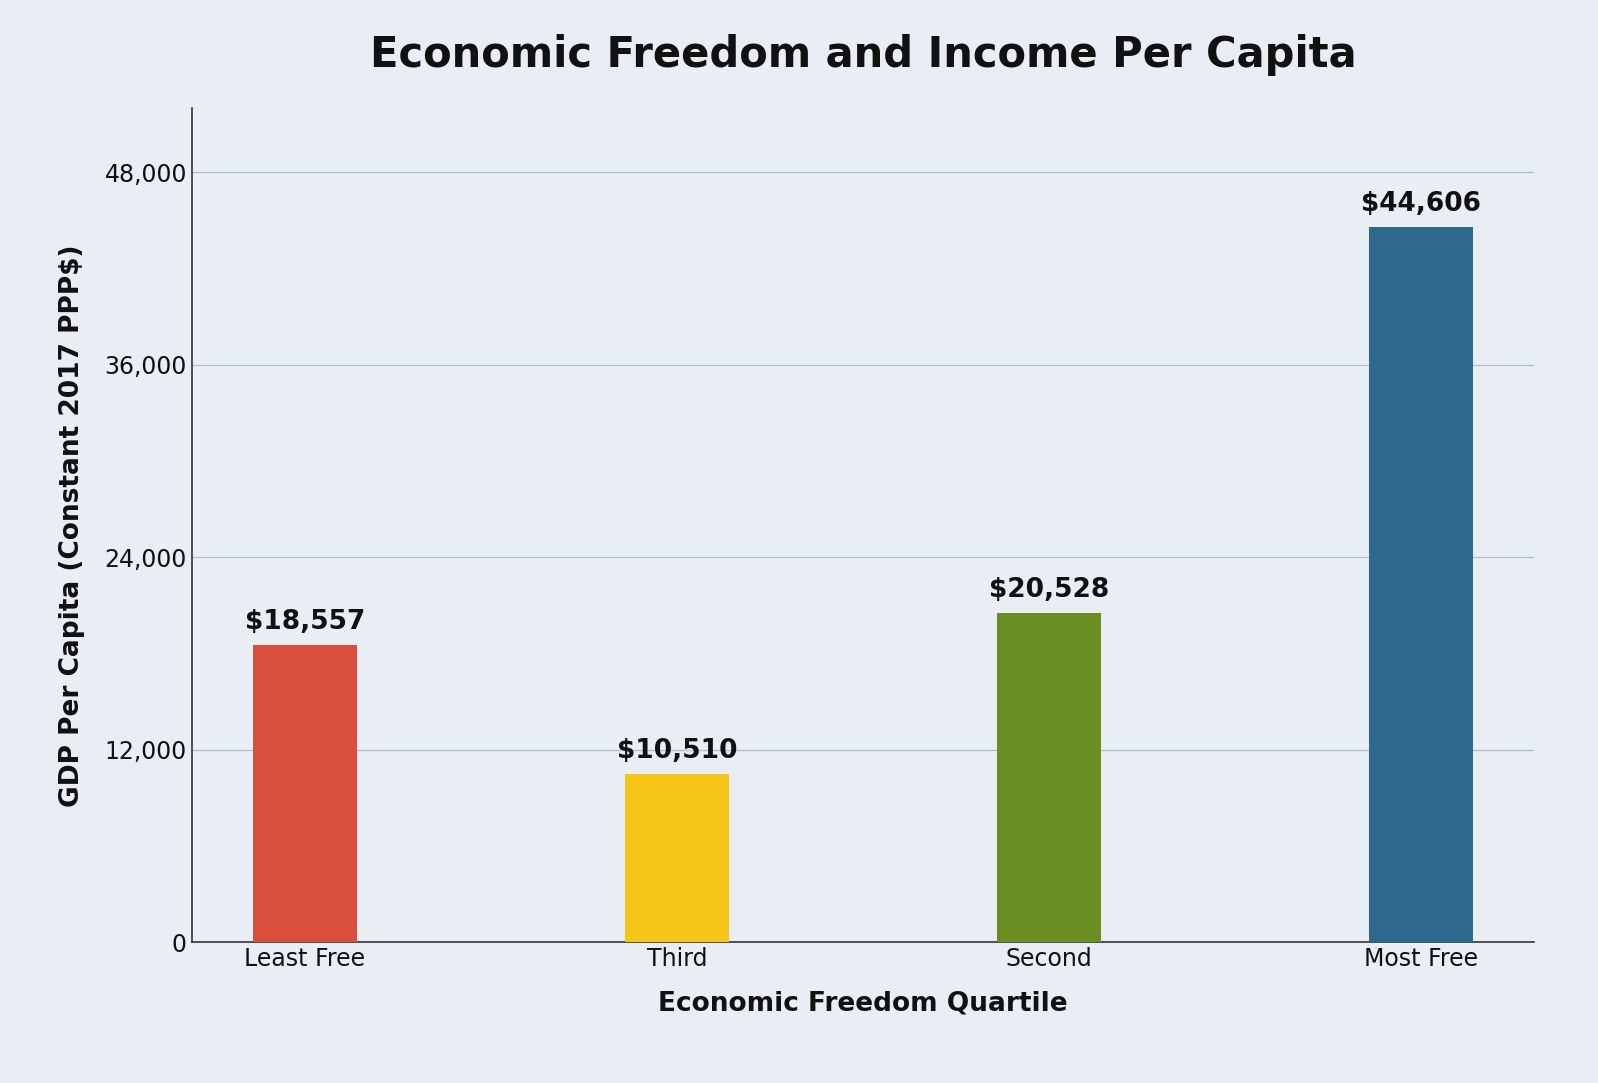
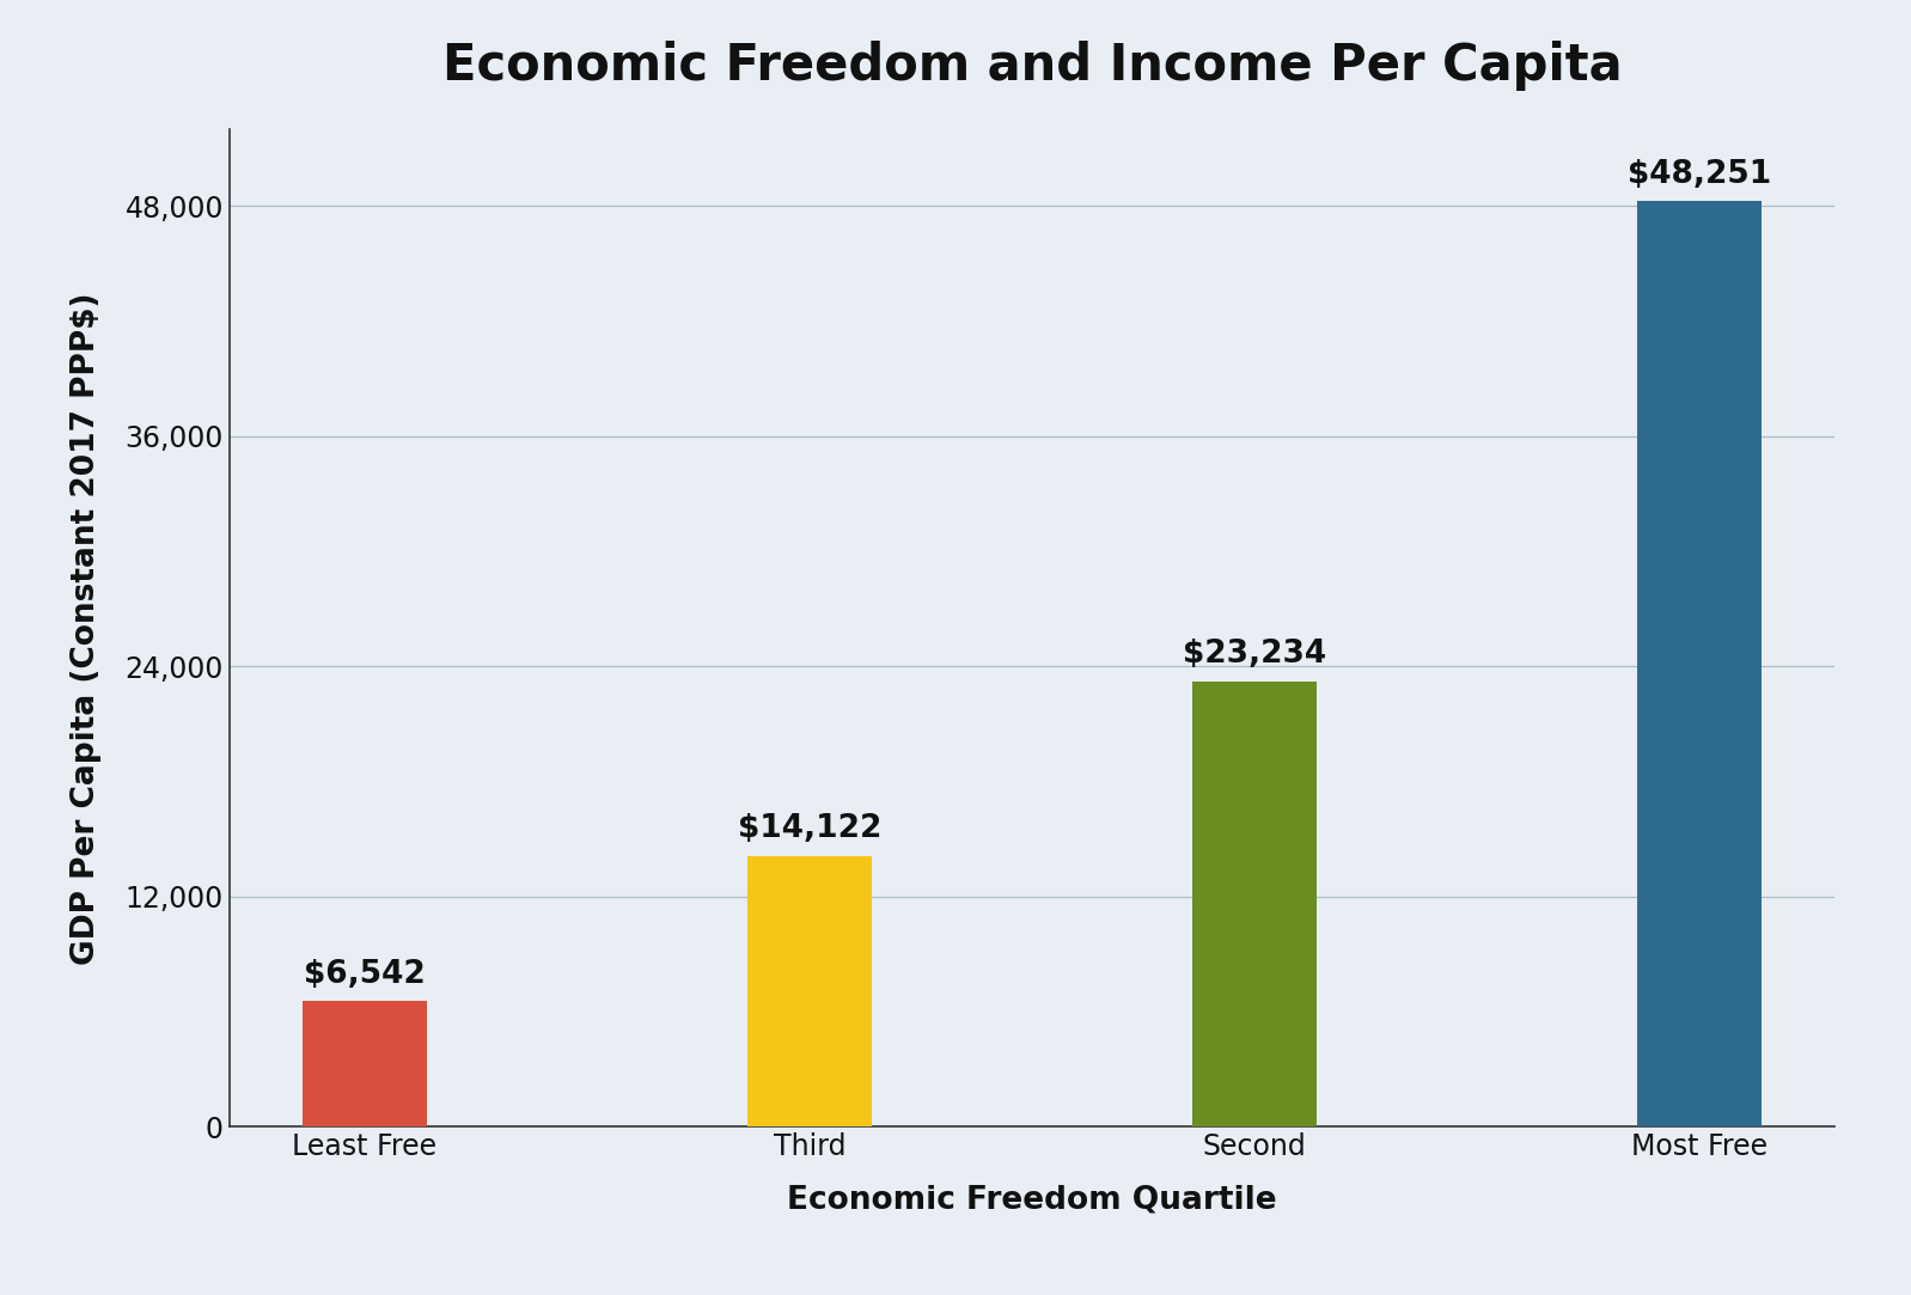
Least Free: $18,557 -> $6,542
Third: $10,510 -> $14,122
Second: $20,528 -> $23,234
Most Free: $44,606 -> $48,251
